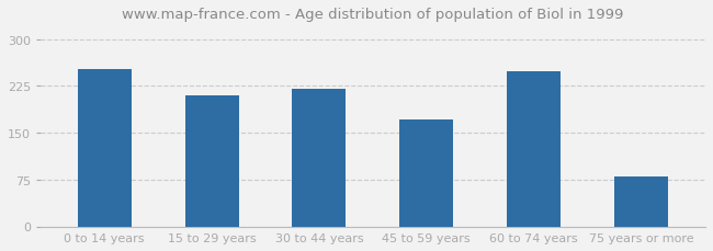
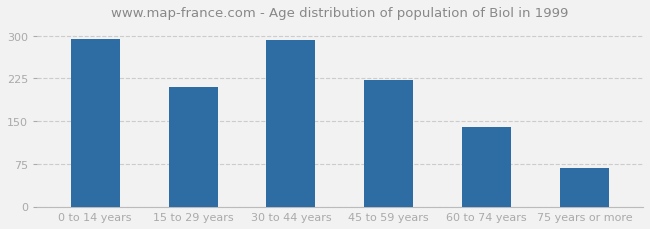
0 to 14 years: 252 -> 295
30 to 44 years: 220 -> 293
45 to 59 years: 172 -> 222
60 to 74 years: 248 -> 140
75 years or more: 80 -> 68
